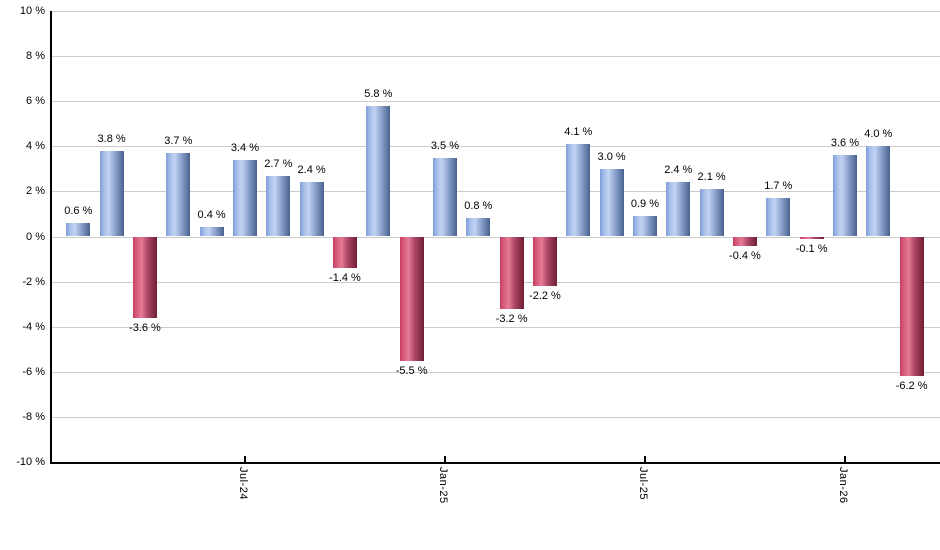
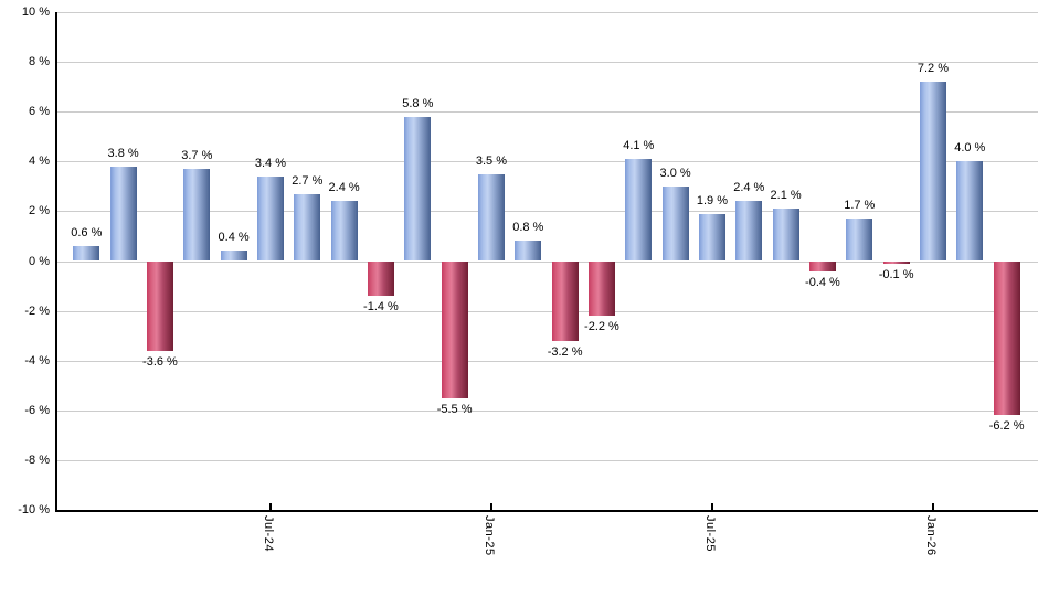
Jul-25: 0.9 -> 1.9
Jan-26: 3.6 -> 7.2
